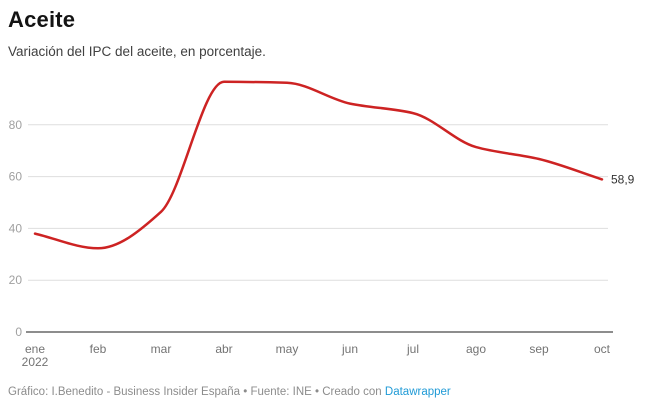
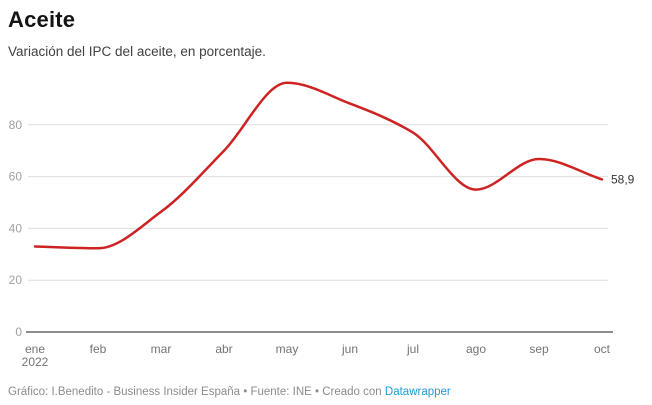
ene: 38 -> 33
abr: 97 -> 70
jul: 84 -> 77
ago: 71 -> 55
